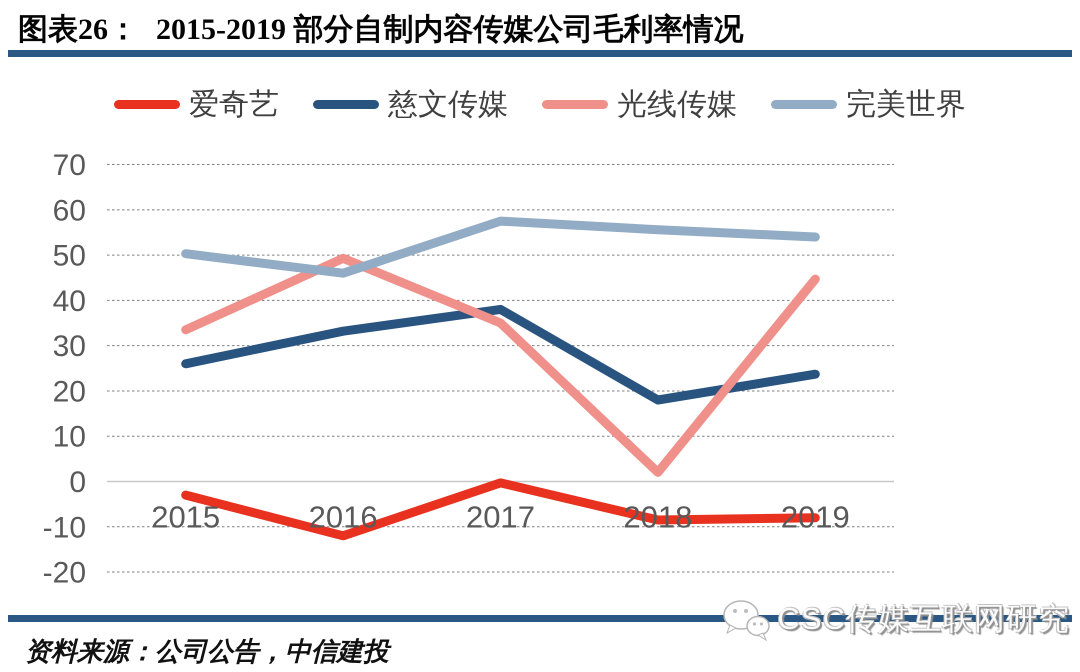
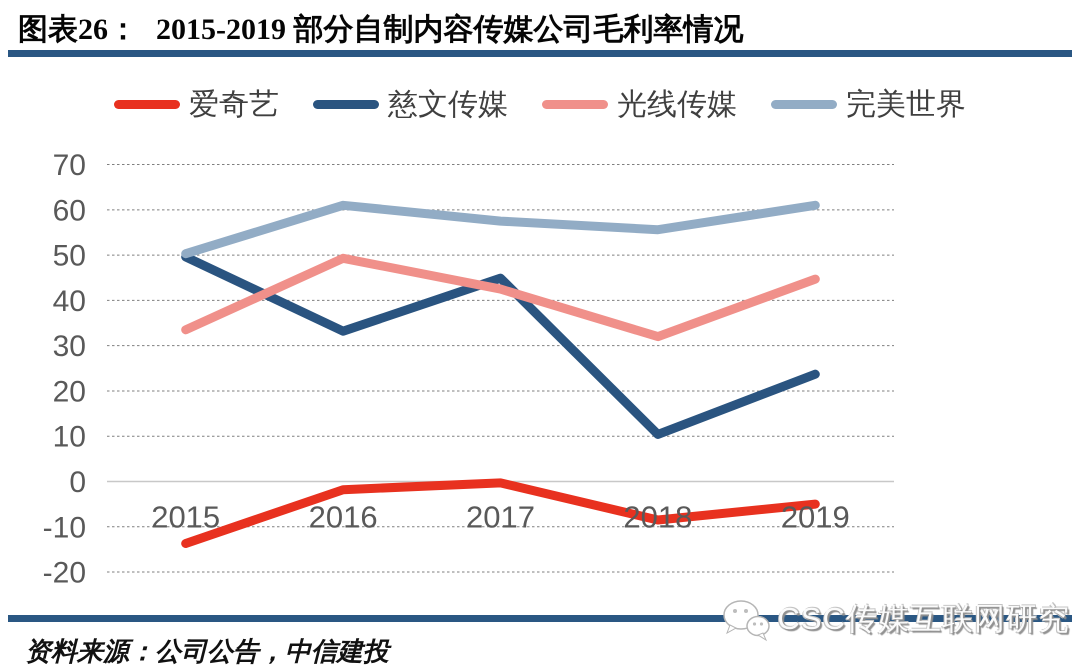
爱奇艺/2015: -3 -> -14
慈文传媒/2015: 26 -> 50
爱奇艺/2016: -12 -> -2
完美世界/2016: 46 -> 61
慈文传媒/2017: 38 -> 45
光线传媒/2017: 35 -> 42
慈文传媒/2018: 18 -> 10
光线传媒/2018: 2 -> 32
爱奇艺/2019: -8 -> -5
完美世界/2019: 54 -> 61
